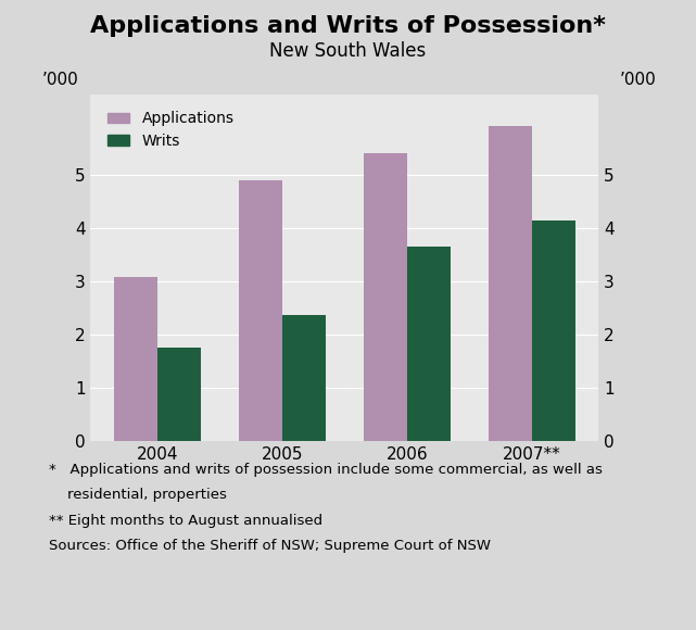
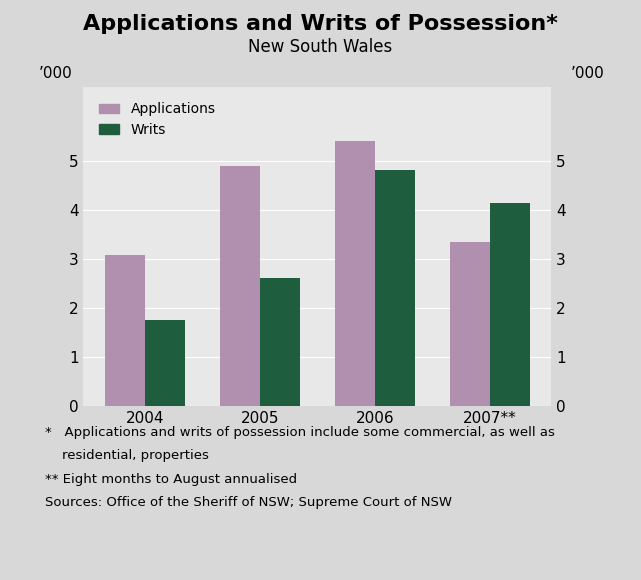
Writs/2005: 2.37 -> 2.60
Writs/2006: 3.65 -> 4.80
Applications/2007**: 5.90 -> 3.35
